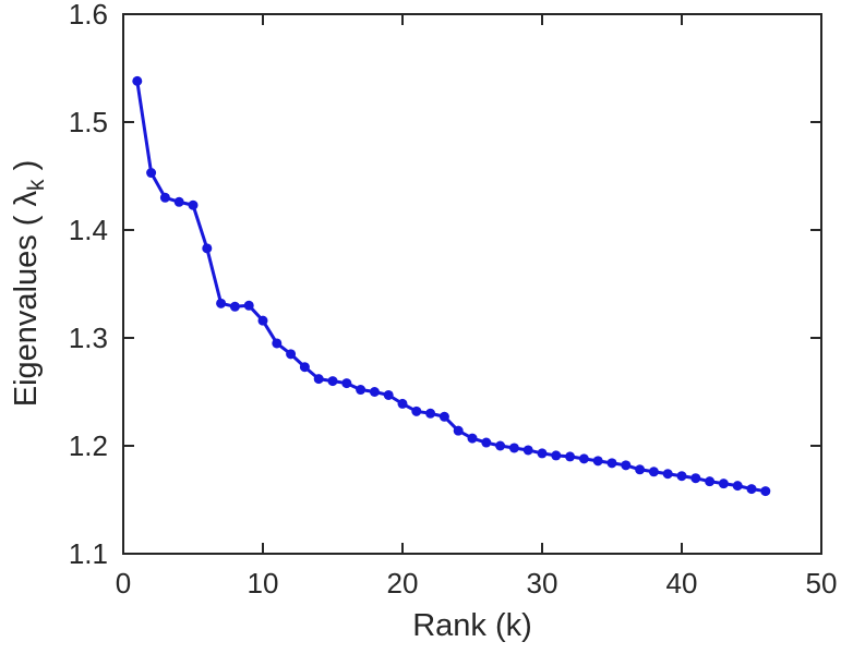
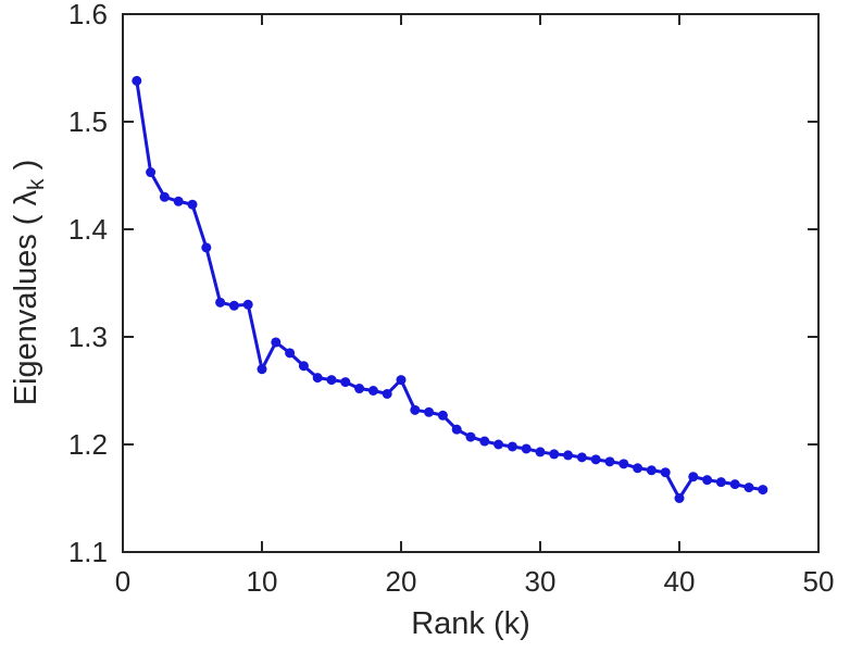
10: 1.32 -> 1.27
20: 1.24 -> 1.26
40: 1.17 -> 1.15
